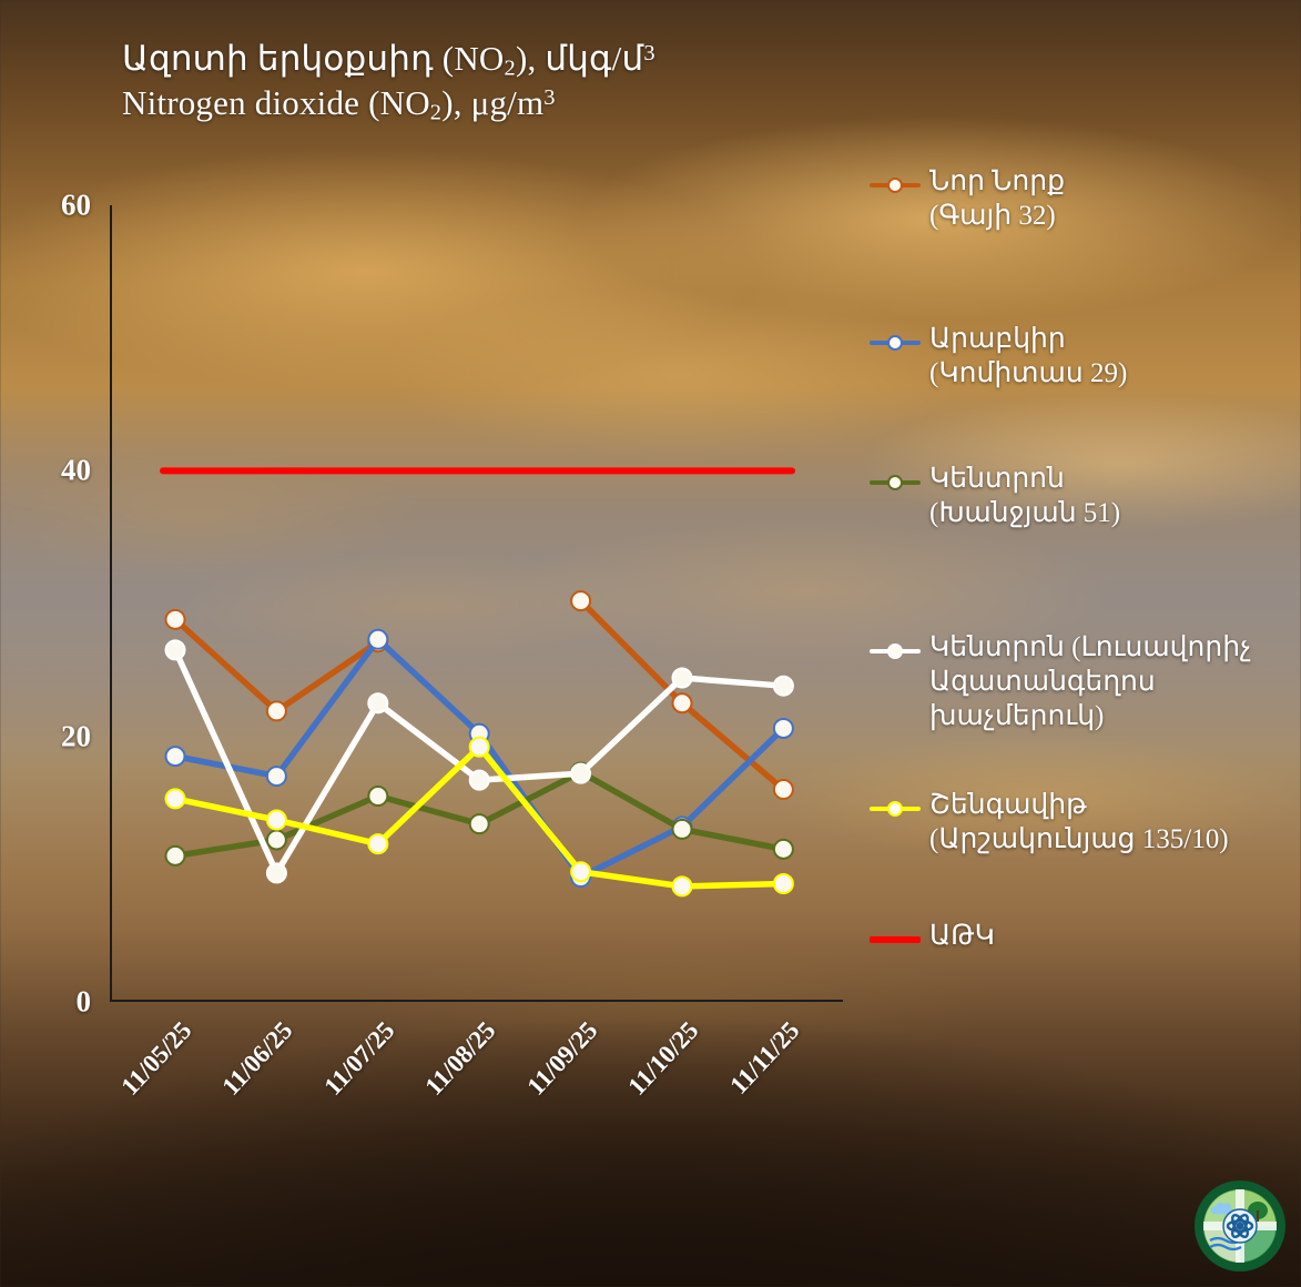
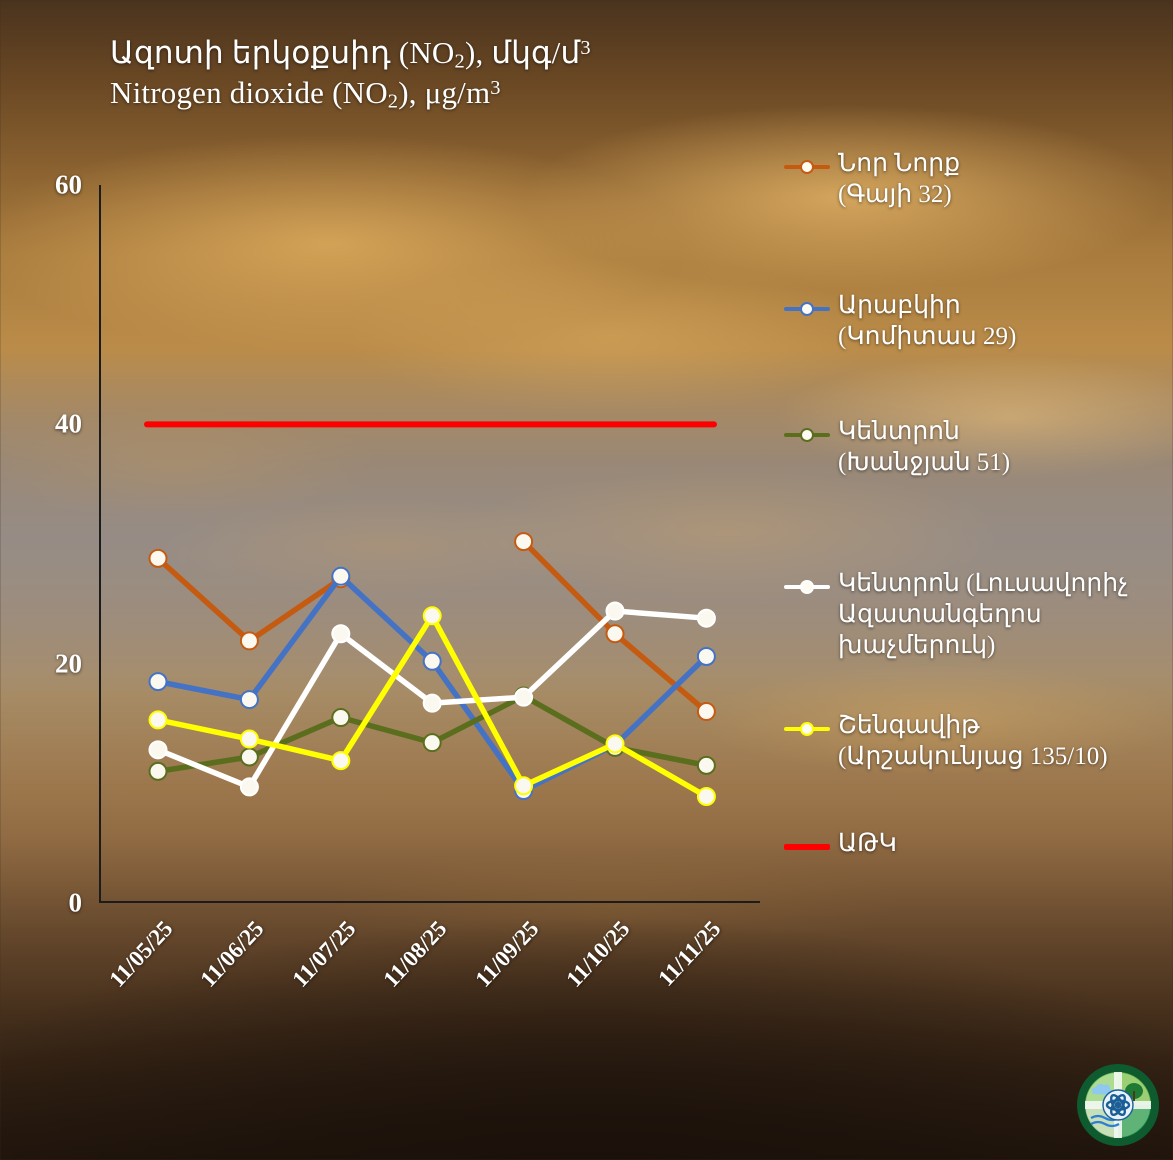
Կենտրոն (Լուսավորիչ Ազատանգեղոս խաչմերուկ)/11/05/25: 26.5 -> 12.8
Շենգավիթ (Արշակունյաց 135/10)/11/08/25: 19.2 -> 24.0
Շենգավիթ (Արշակունյաց 135/10)/11/10/25: 8.7 -> 13.3
